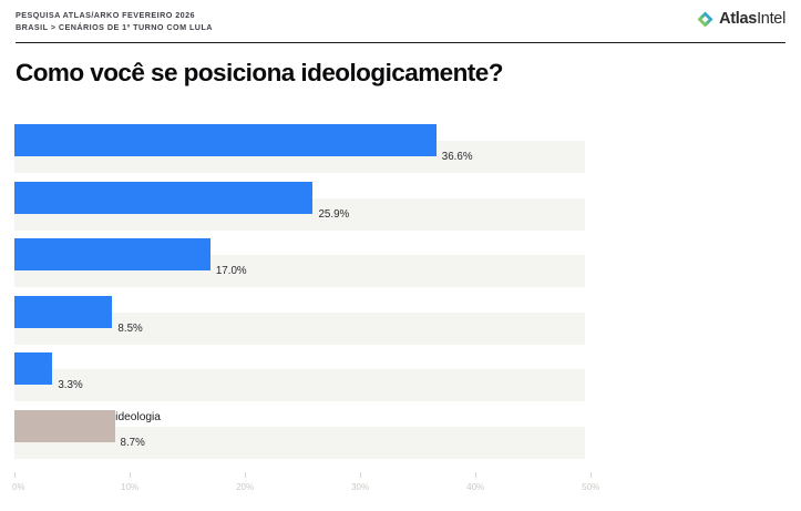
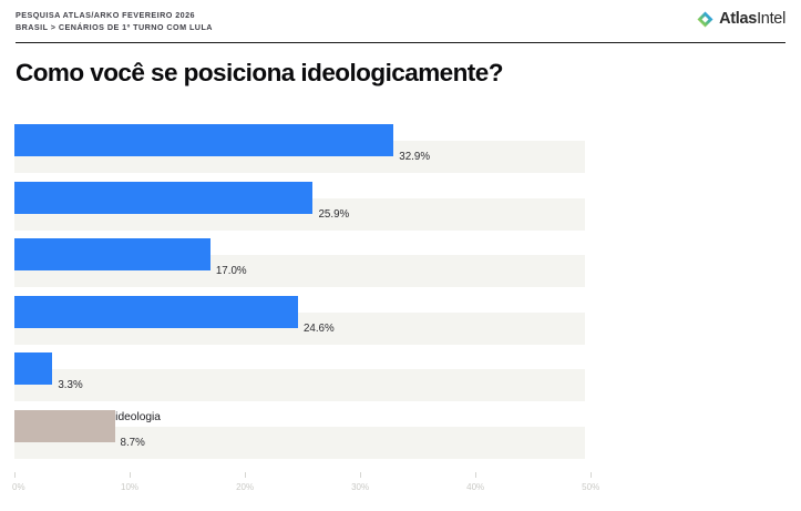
Direita: 36.6% -> 32.9%
Centro-direita: 8.5% -> 24.6%
